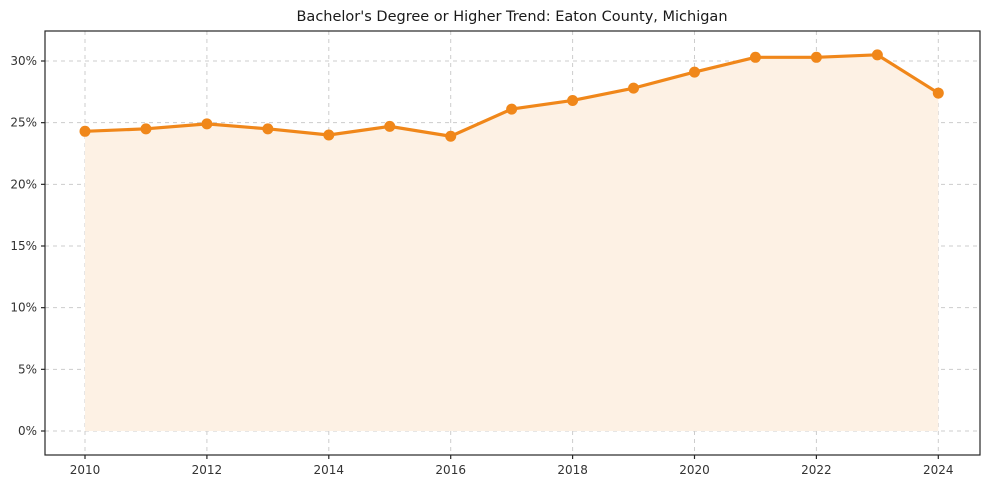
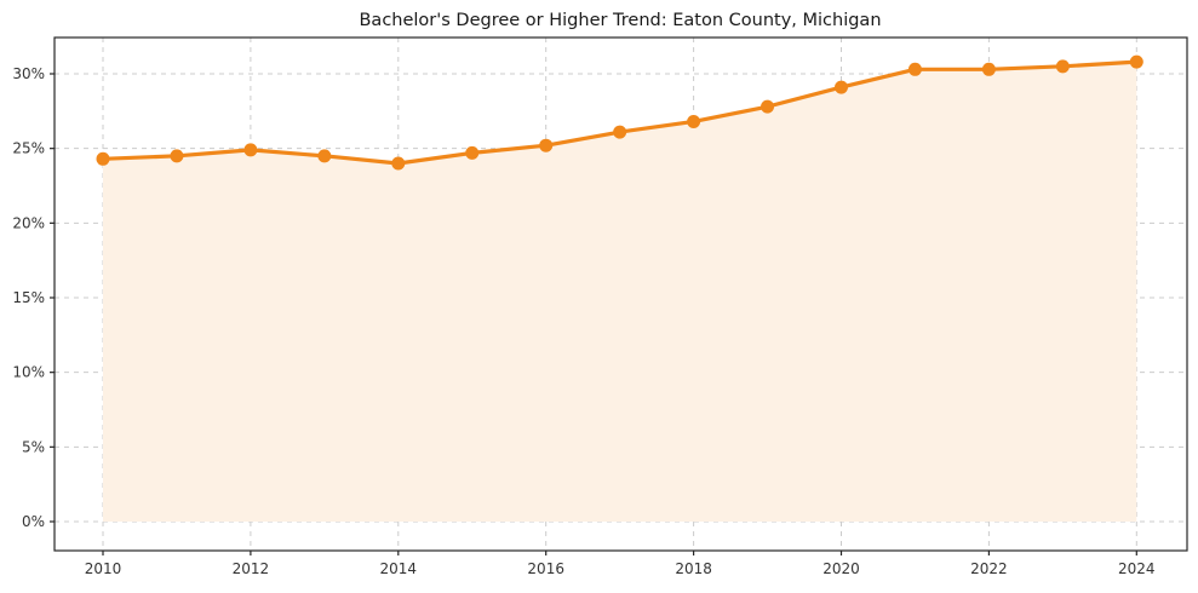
2016: 23.9% -> 25.2%
2024: 27.4% -> 30.8%
